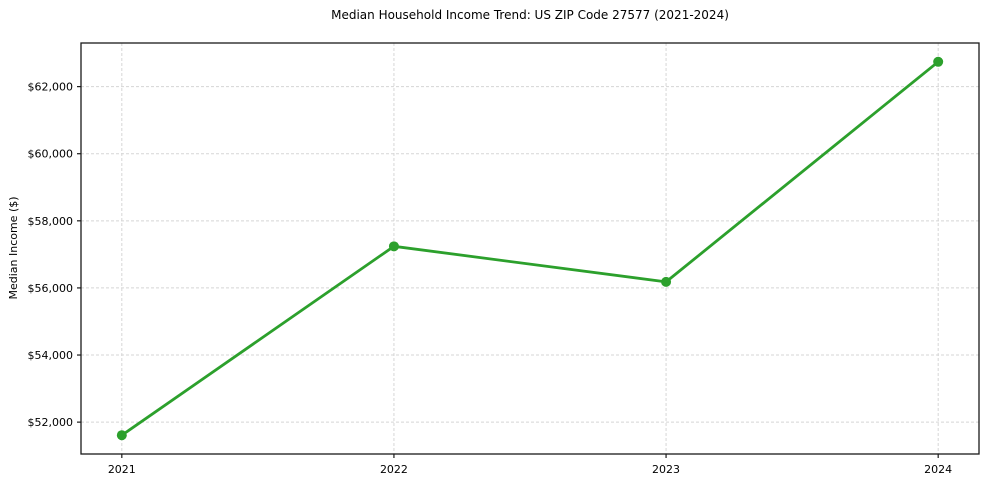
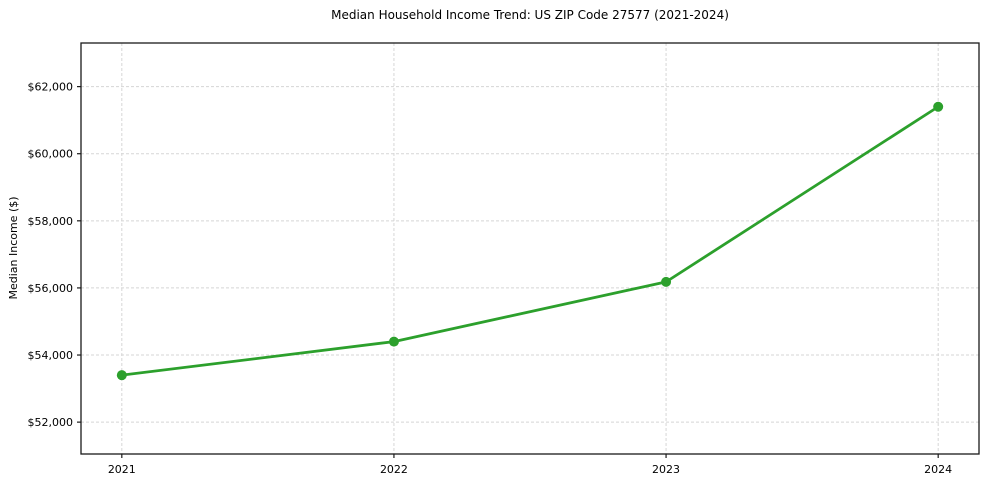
2021: $51600 -> $53400
2022: $57200 -> $54400
2024: $62700 -> $61400
